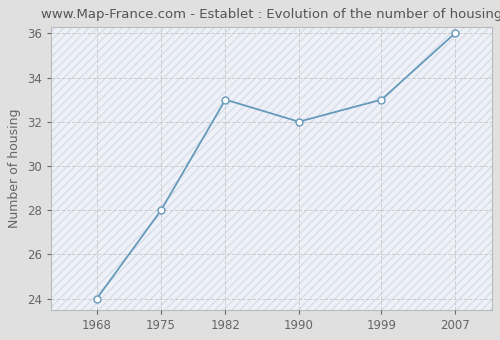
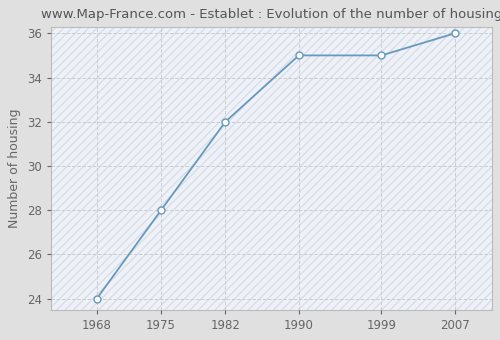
1982: 33 -> 32
1990: 32 -> 35
1999: 33 -> 35
